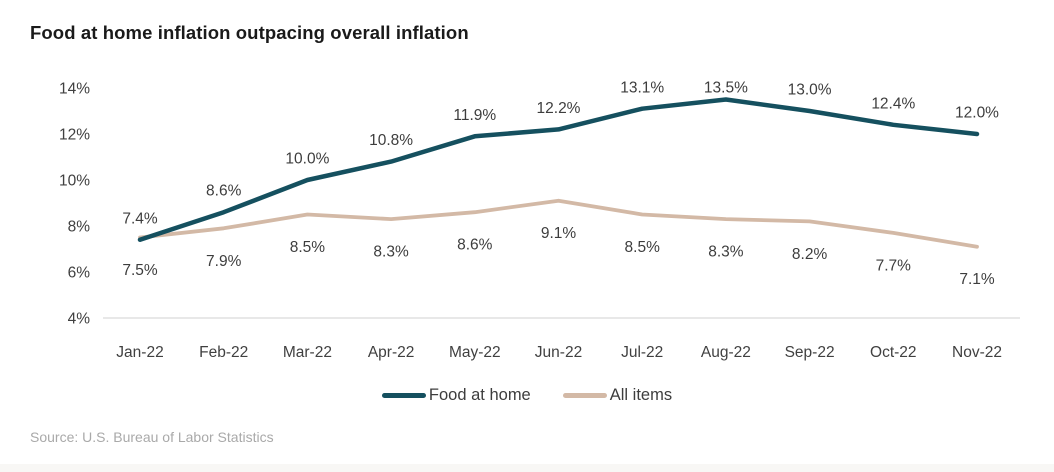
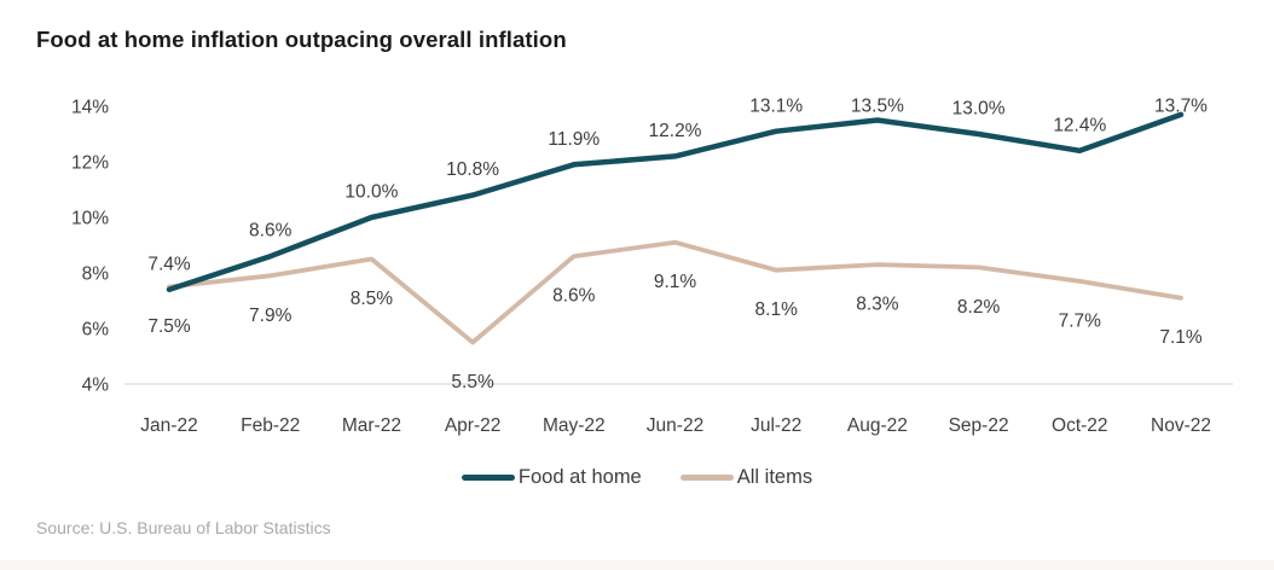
All items/Apr-22: 8.3% -> 5.5%
All items/Jul-22: 8.5% -> 8.1%
Food at home/Nov-22: 12.0% -> 13.7%
